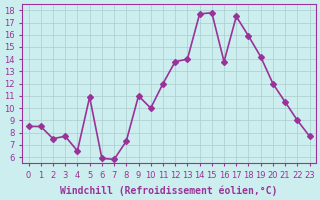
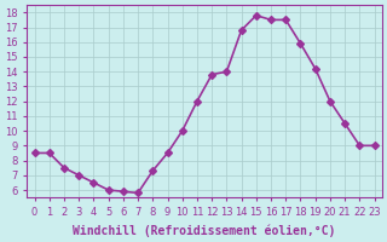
3: 7.7 -> 7.0
5: 10.9 -> 6.0
9: 11.0 -> 8.5
14: 17.7 -> 16.8
16: 13.8 -> 17.5
23: 7.7 -> 9.0
